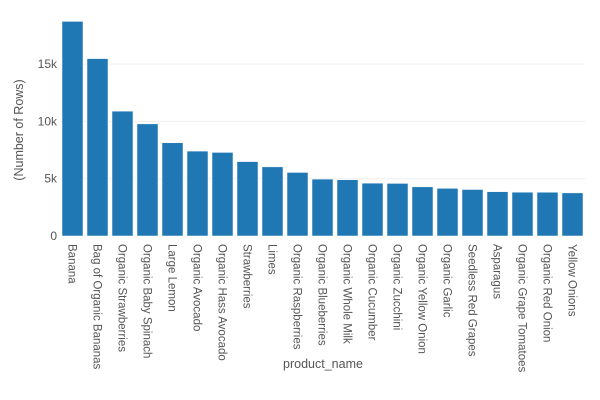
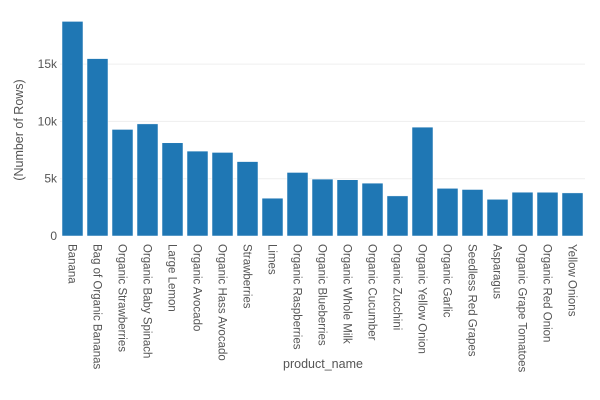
Organic Strawberries: 10.9k -> 9.3k
Limes: 6.0k -> 3.3k
Organic Zucchini: 4.6k -> 3.5k
Organic Yellow Onion: 4.3k -> 9.5k
Asparagus: 3.9k -> 3.2k
